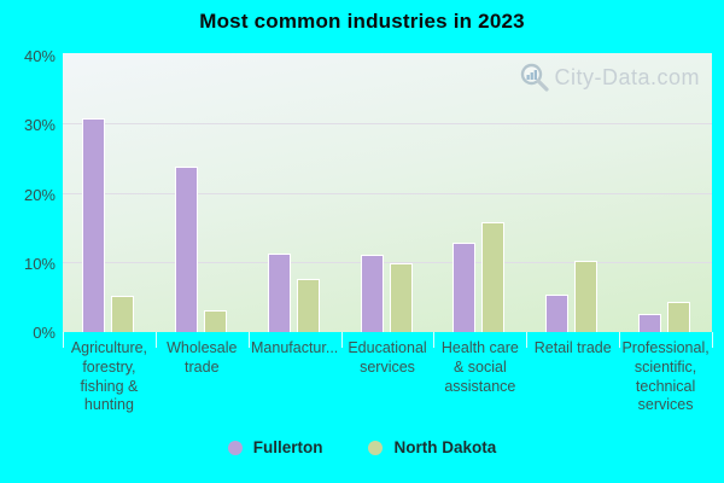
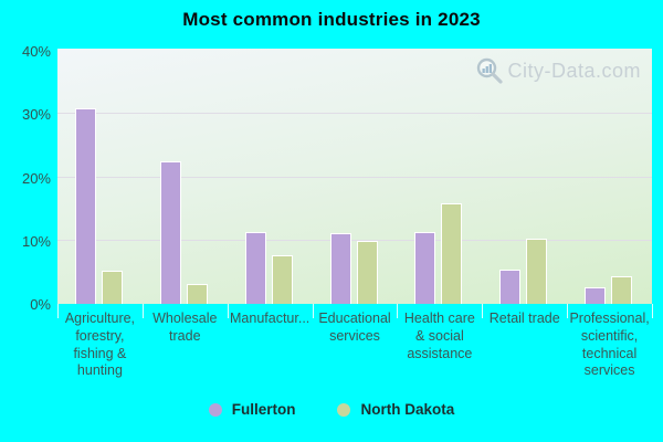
Fullerton/Wholesale trade: 24% -> 22%
Fullerton/Health care & social assistance: 13% -> 11%
